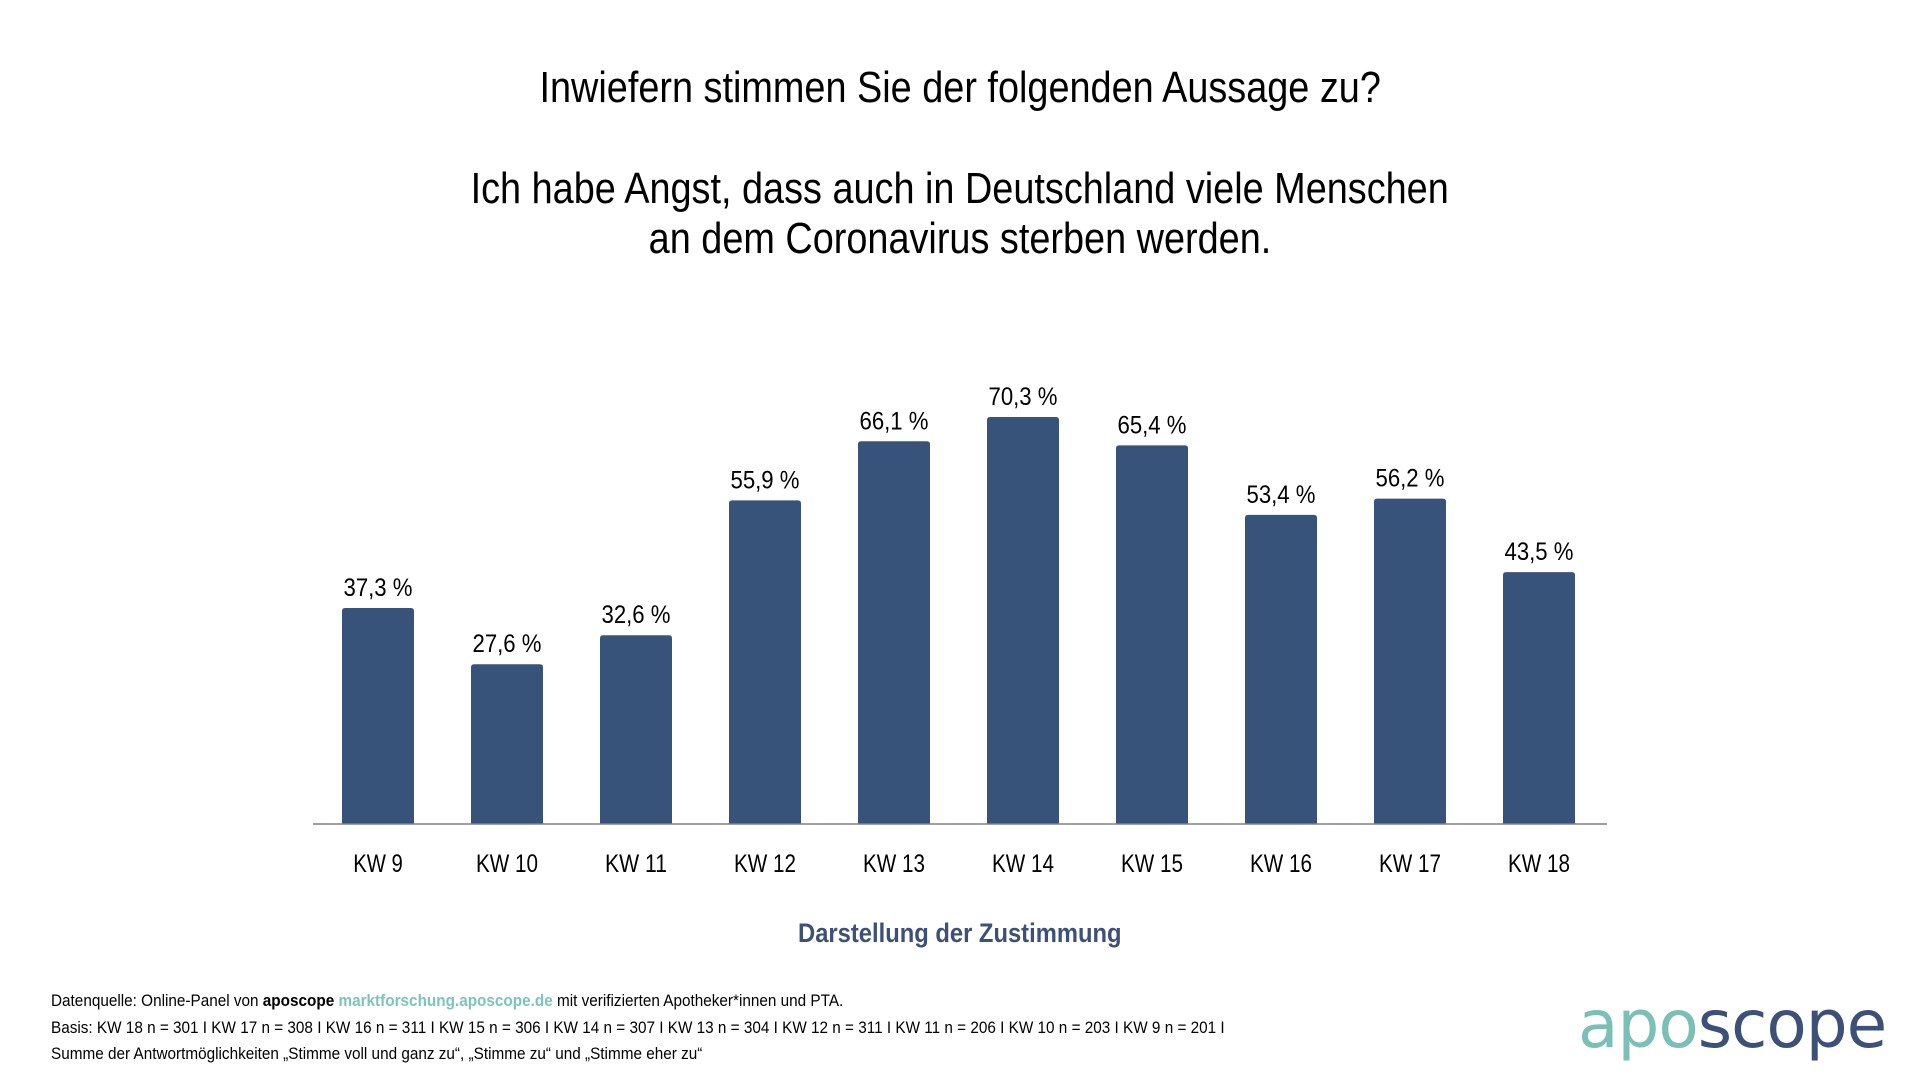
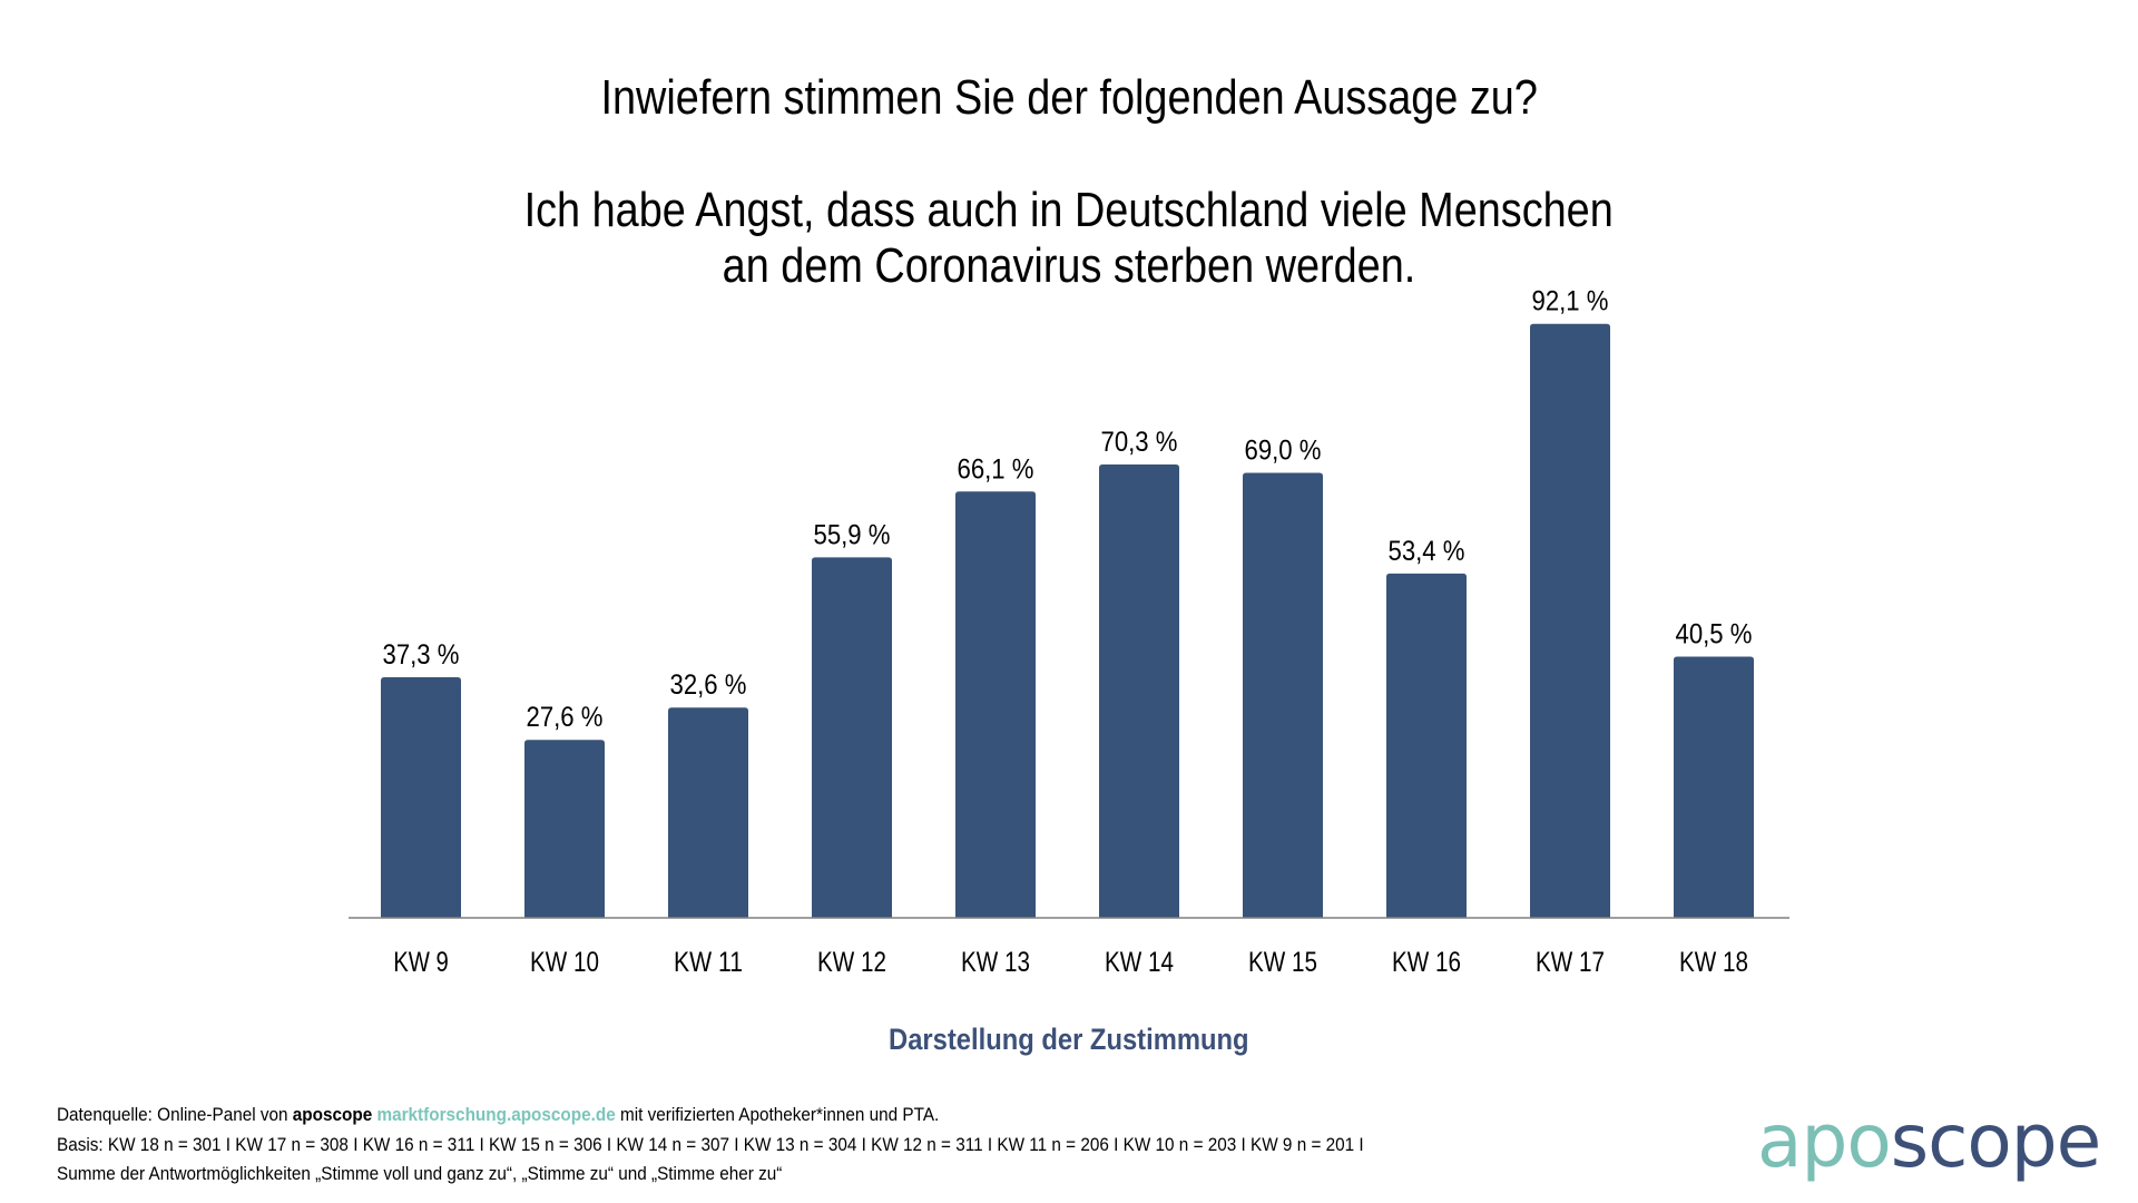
KW 15: 65,4 -> 69,0
KW 17: 56,2 -> 92,1
KW 18: 43,5 -> 40,5
